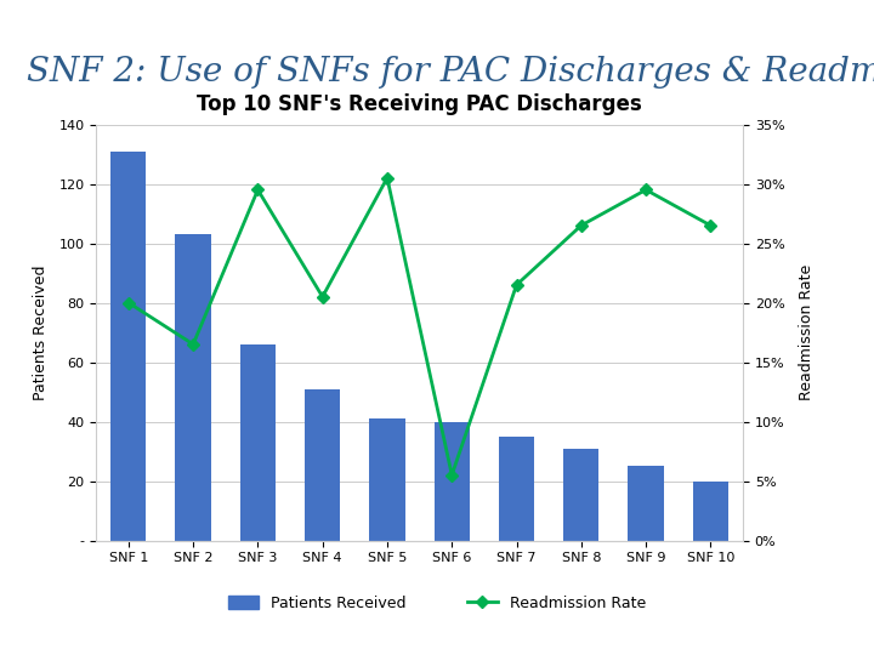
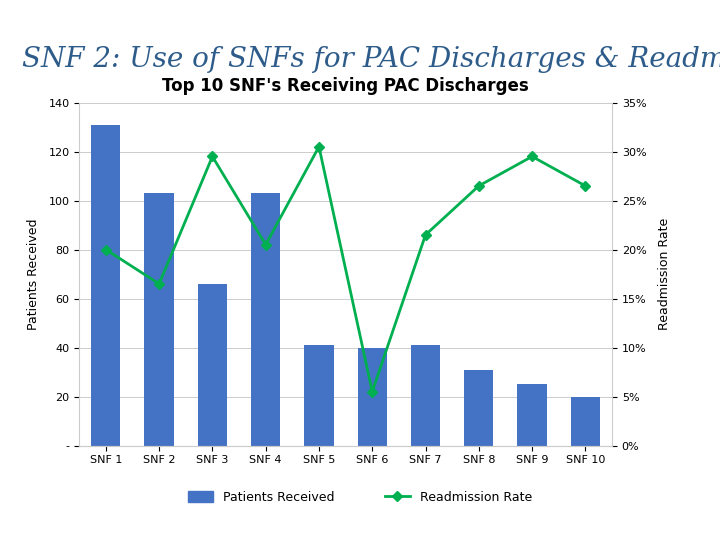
Patients Received/SNF 4: 51 -> 103
Patients Received/SNF 7: 35 -> 41
